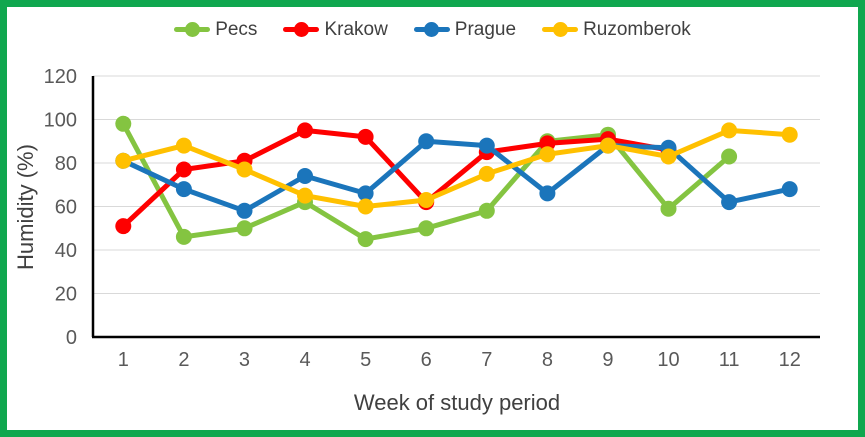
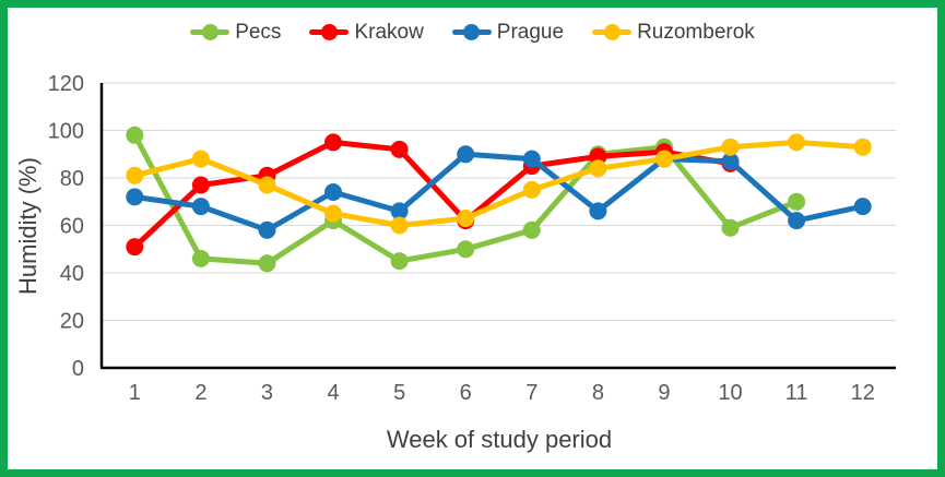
Prague/1: 81 -> 72
Pecs/3: 50 -> 44
Ruzomberok/10: 83 -> 93
Pecs/11: 83 -> 70
